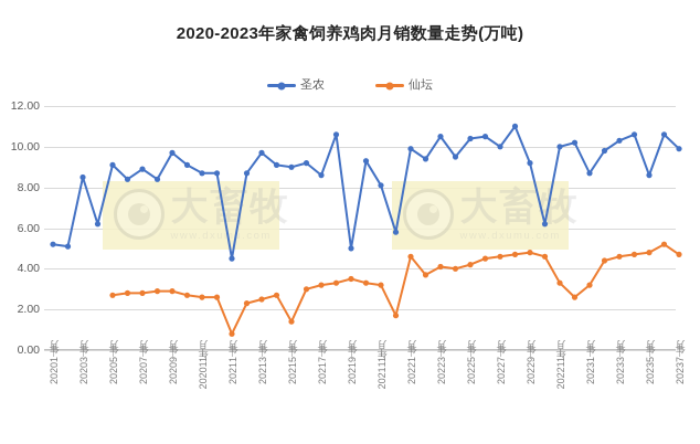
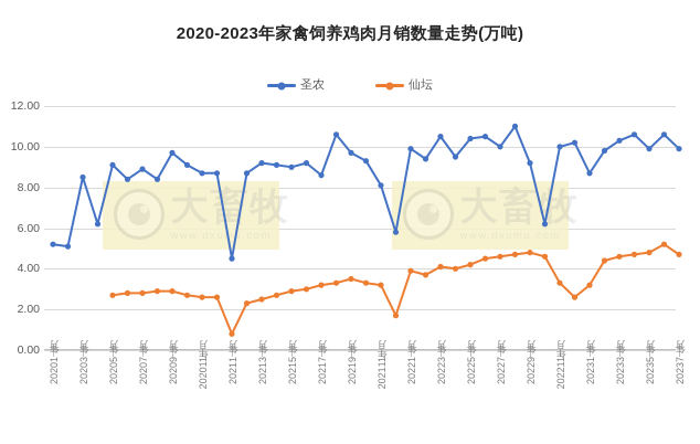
圣农/2021年3月: 9.7 -> 9.2
仙坛/2021年5月: 1.4 -> 2.9
圣农/2021年9月: 5.0 -> 9.7
仙坛/2022年1月: 4.6 -> 3.9
圣农/2023年5月: 8.6 -> 9.9
